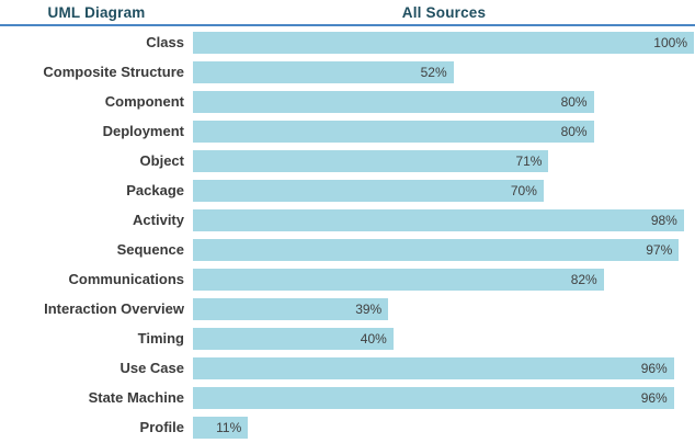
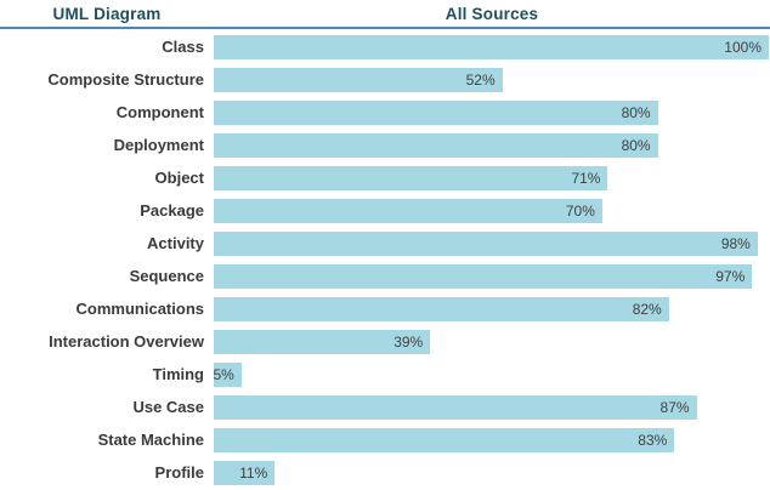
Timing: 40% -> 5%
Use Case: 96% -> 87%
State Machine: 96% -> 83%
